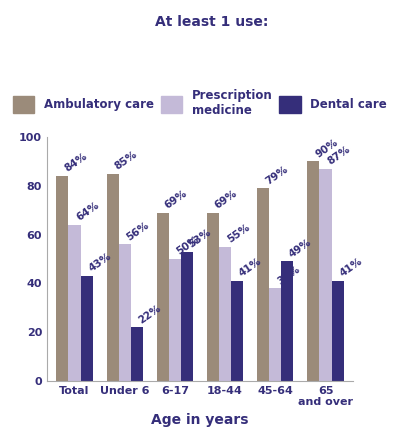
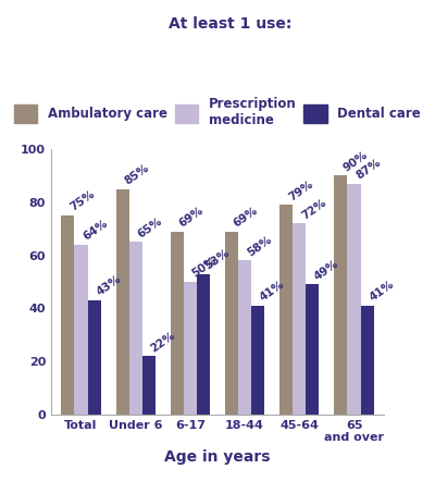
Ambulatory care/Total: 84% -> 75%
Prescription medicine/Under 6: 56% -> 65%
Prescription medicine/18-44: 55% -> 58%
Prescription medicine/45-64: 38% -> 72%
